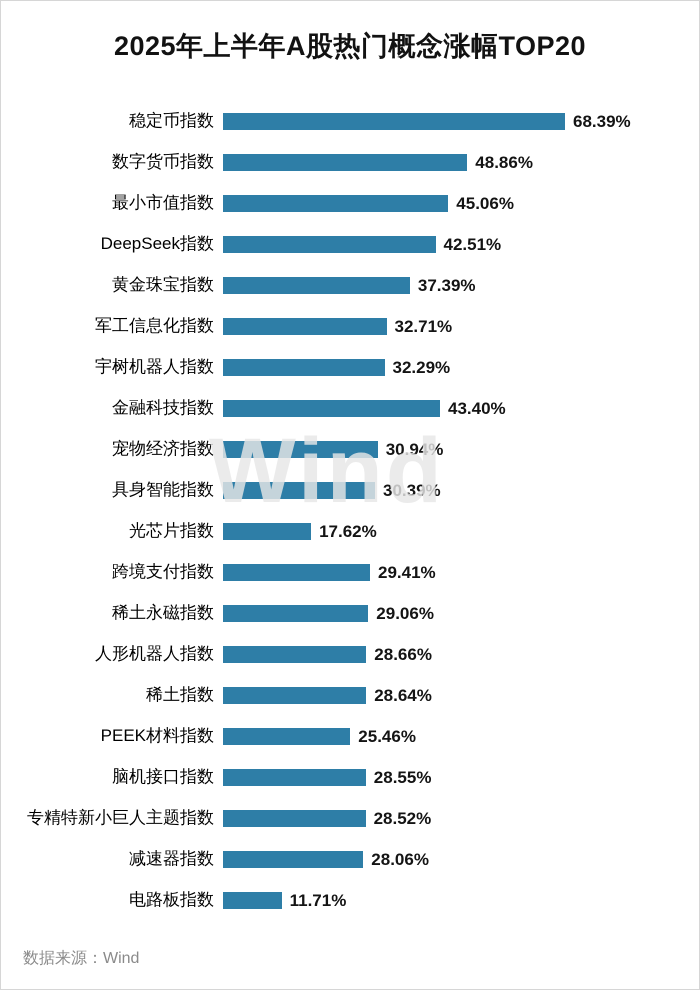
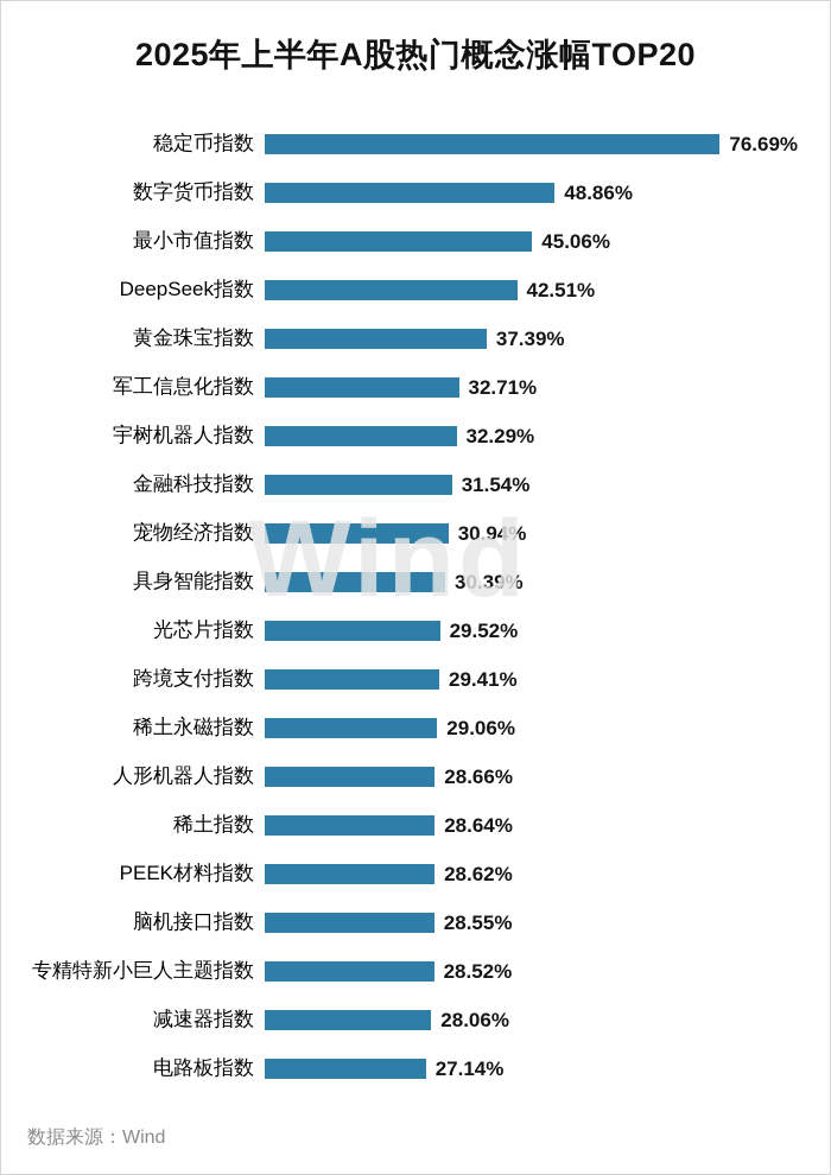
稳定币指数: 68.39% -> 76.69%
金融科技指数: 43.40% -> 31.54%
光芯片指数: 17.62% -> 29.52%
PEEK材料指数: 25.46% -> 28.62%
电路板指数: 11.71% -> 27.14%
